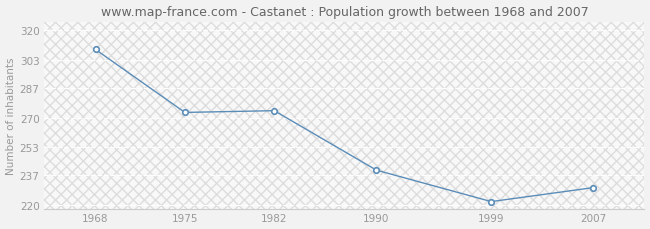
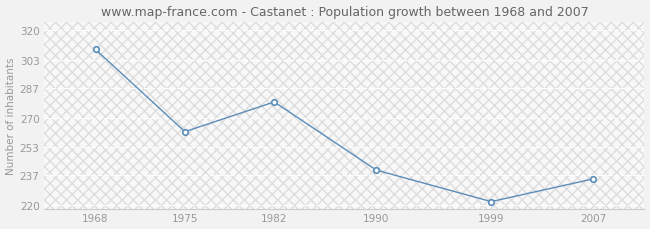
1975: 273 -> 262
1982: 274 -> 279
2007: 230 -> 235
